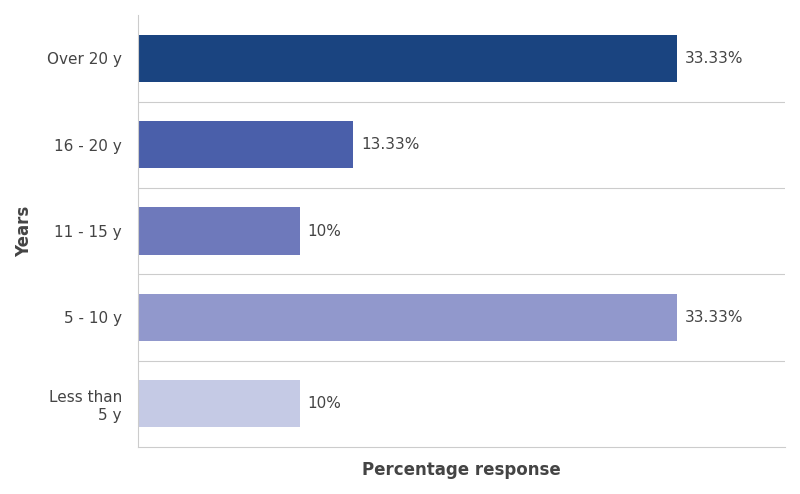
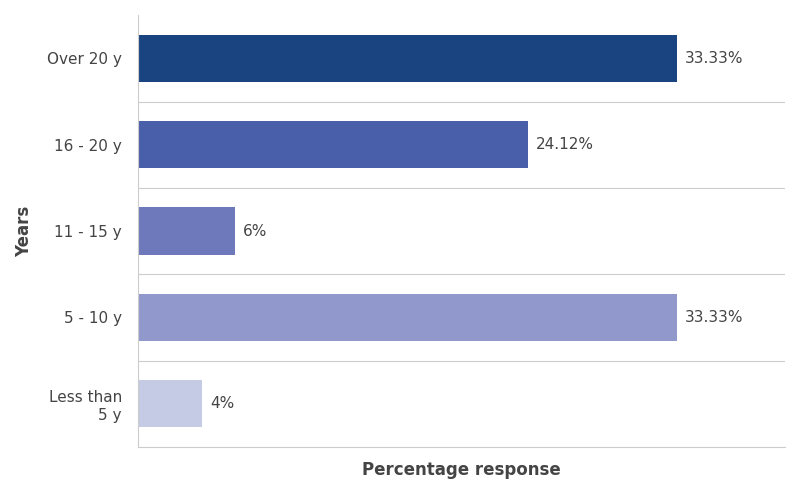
16 - 20 y: 13.33% -> 24.12%
11 - 15 y: 10% -> 6%
Less than 5 y: 10% -> 4%
